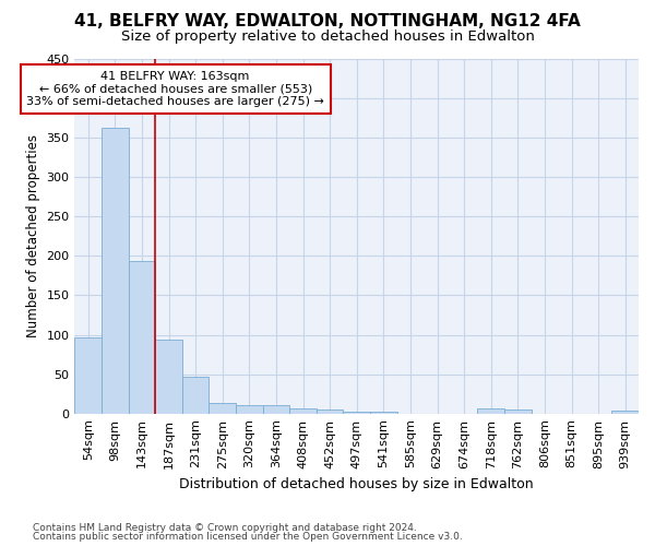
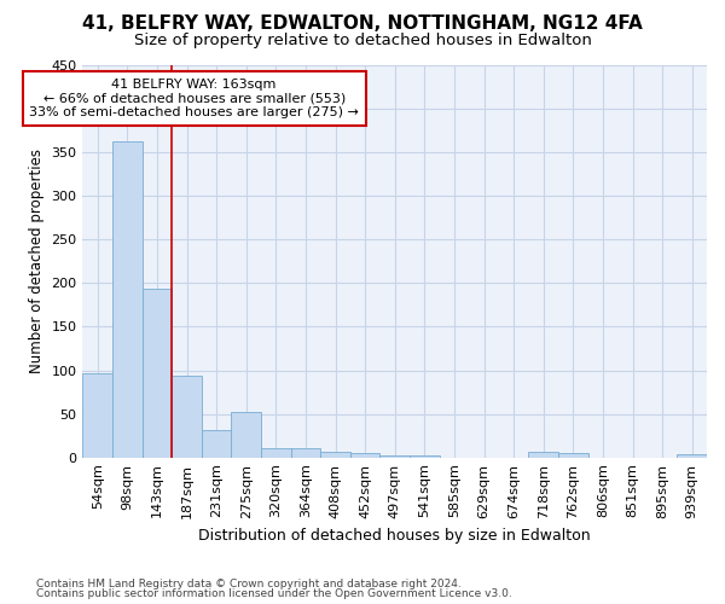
231sqm: 46 -> 32
275sqm: 14 -> 52
